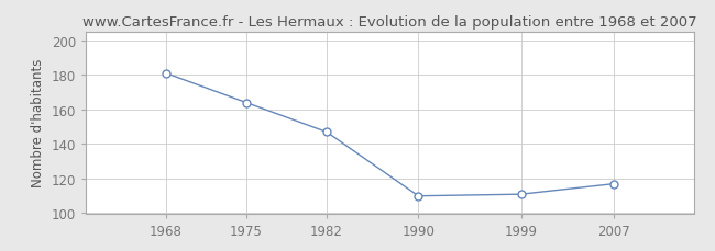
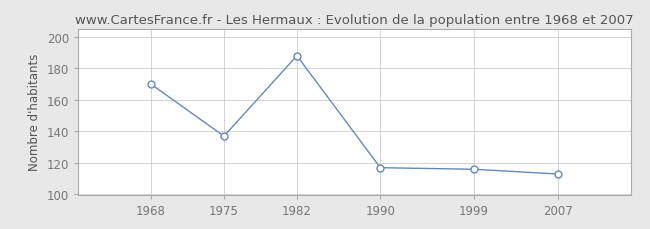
1968: 181 -> 170
1975: 164 -> 137
1982: 147 -> 188
1990: 110 -> 117
1999: 111 -> 116
2007: 117 -> 113
